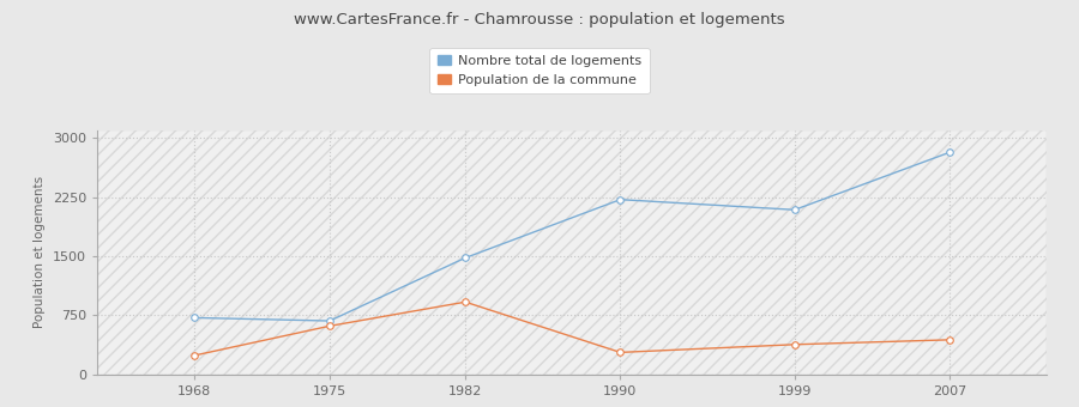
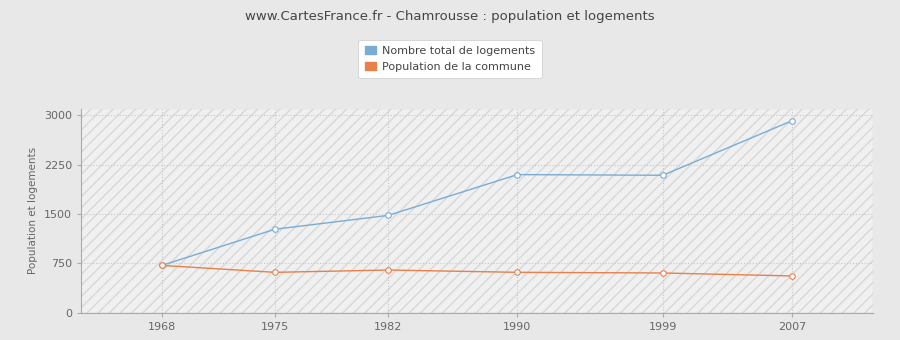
Population de la commune/1968: 240 -> 720
Nombre total de logements/1975: 680 -> 1270
Population de la commune/1982: 920 -> 650
Nombre total de logements/1990: 2220 -> 2100
Population de la commune/1990: 280 -> 620
Population de la commune/1999: 380 -> 600
Nombre total de logements/2007: 2820 -> 2920
Population de la commune/2007: 440 -> 560
